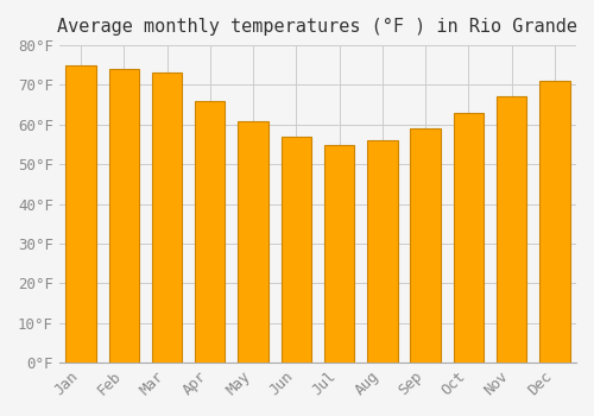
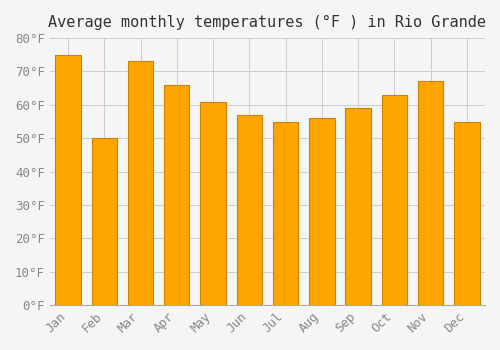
Feb: 74°F -> 50°F
Dec: 71°F -> 55°F
